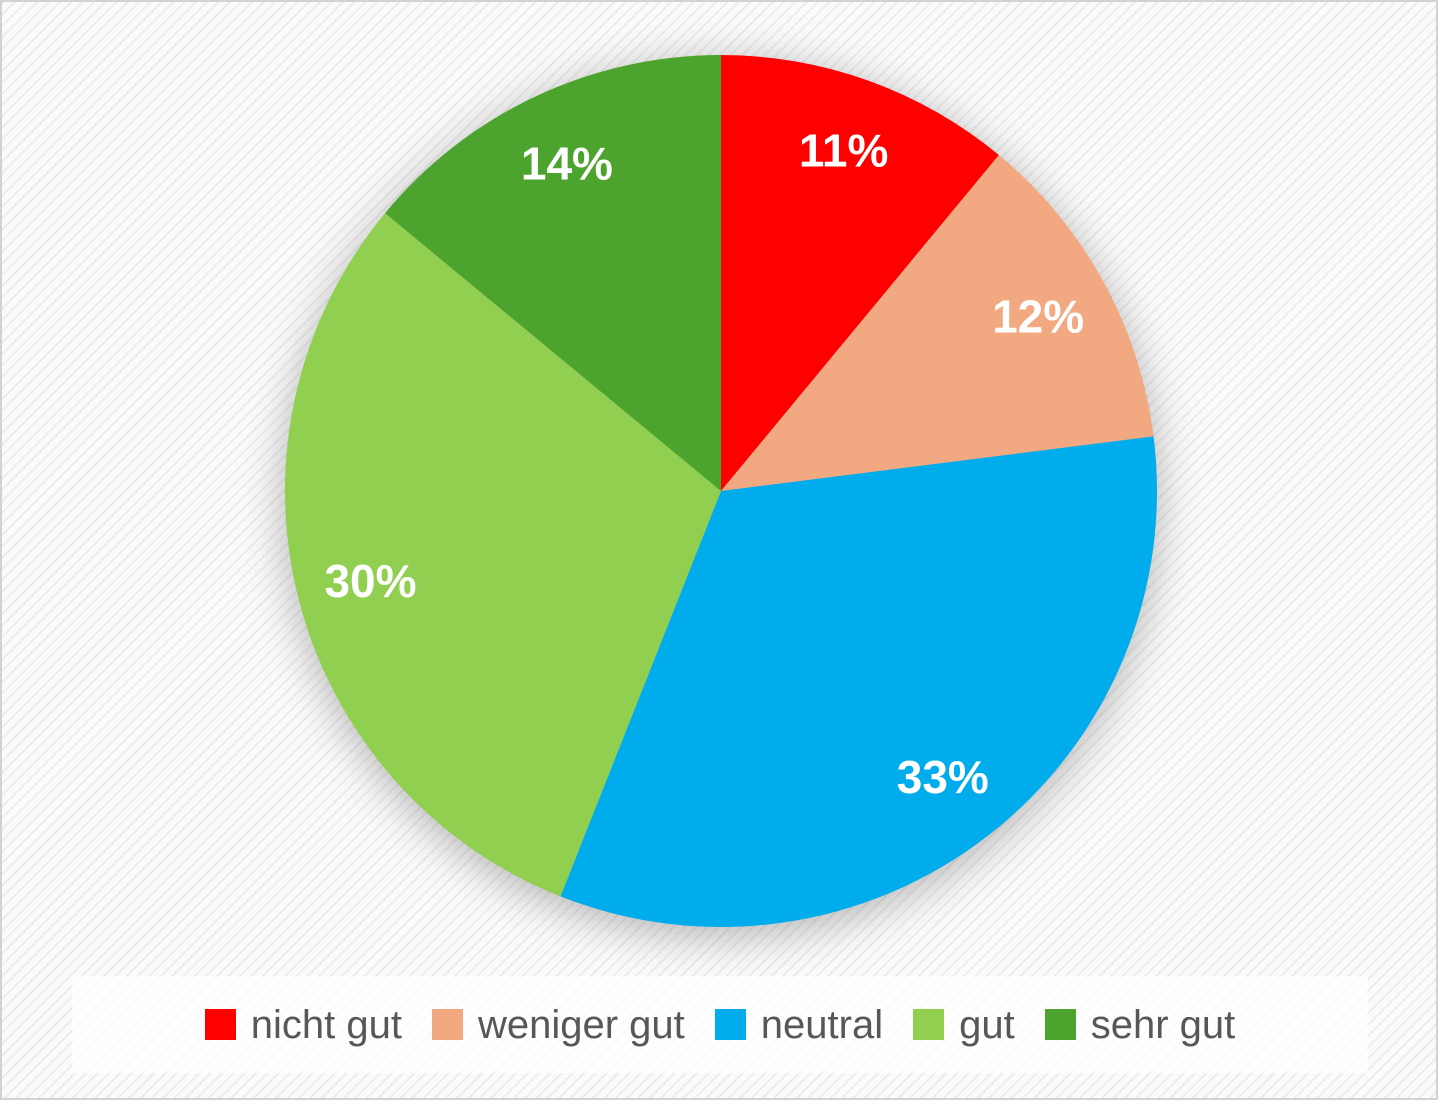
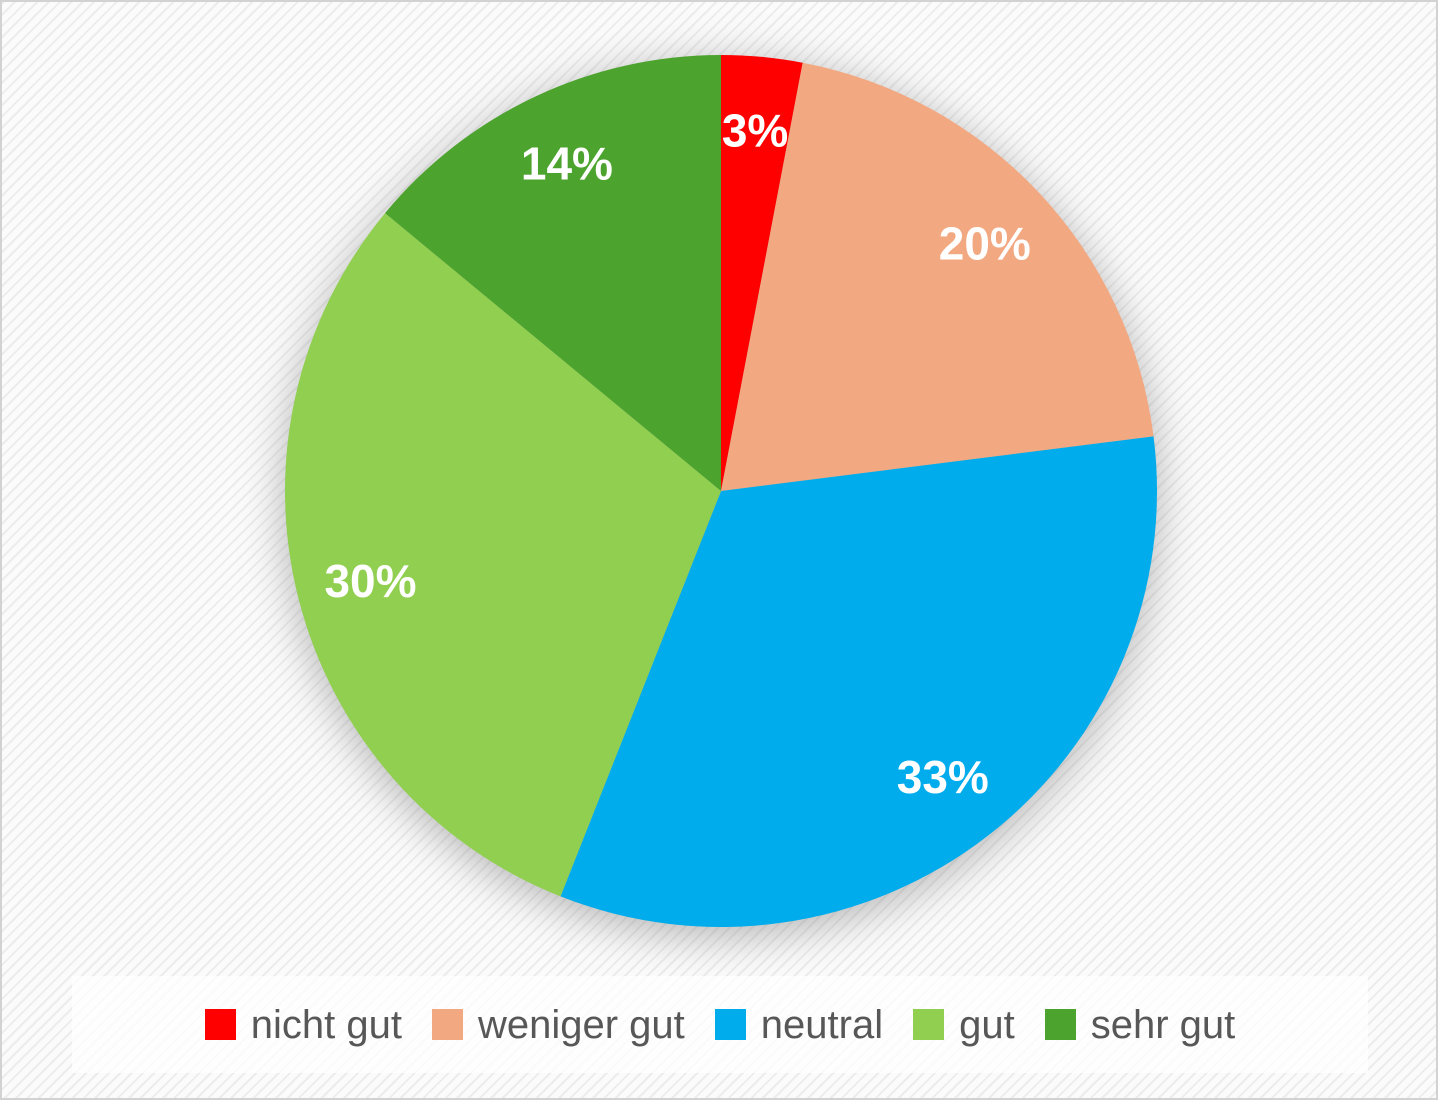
nicht gut: 11% -> 3%
weniger gut: 12% -> 20%
